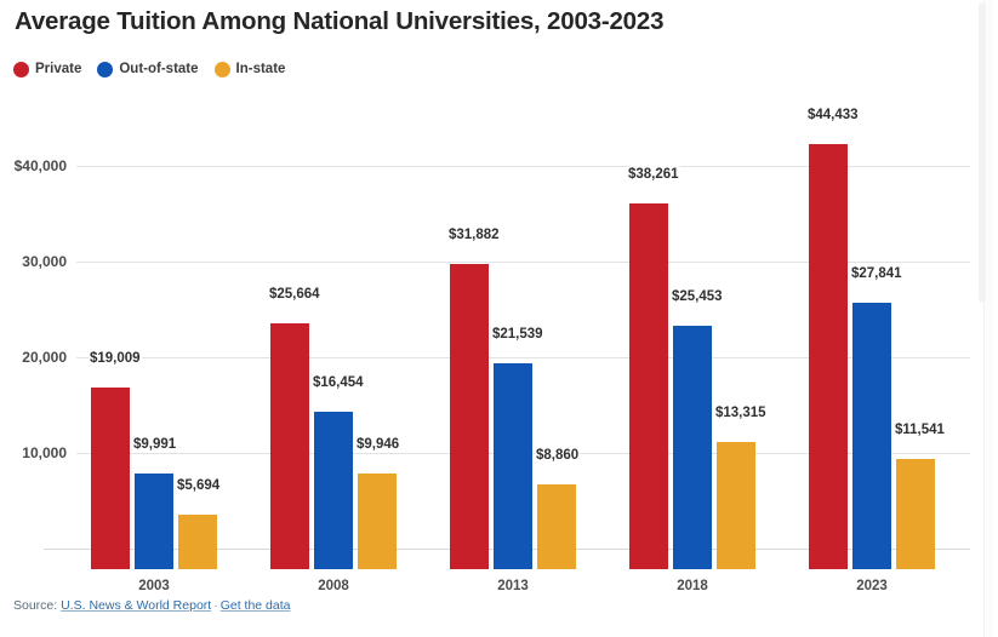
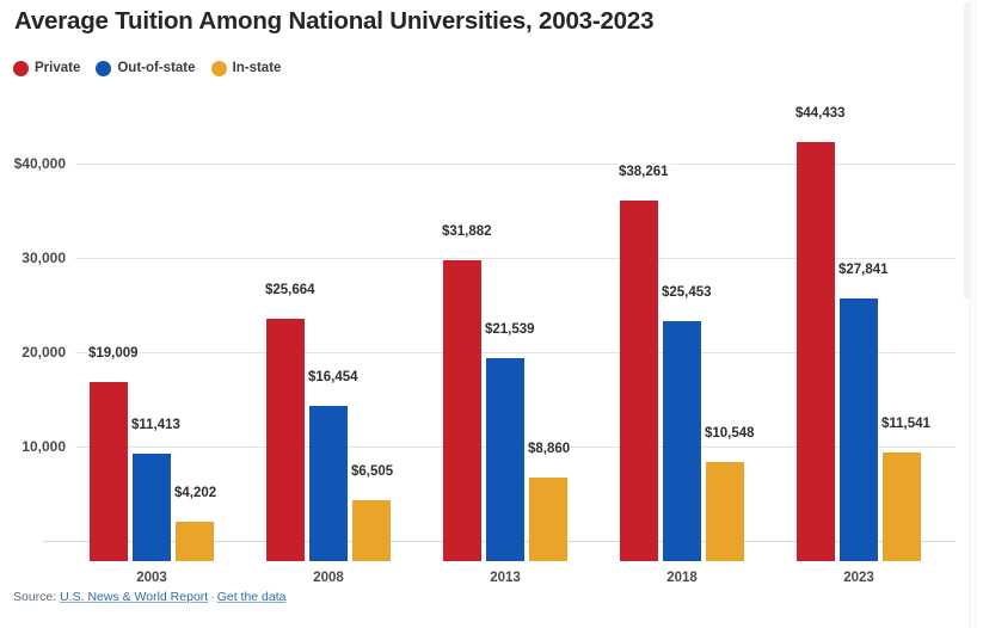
Out-of-state/2003: $9,991 -> $11,413
In-state/2003: $5,694 -> $4,202
In-state/2008: $9,946 -> $6,505
In-state/2018: $13,315 -> $10,548
